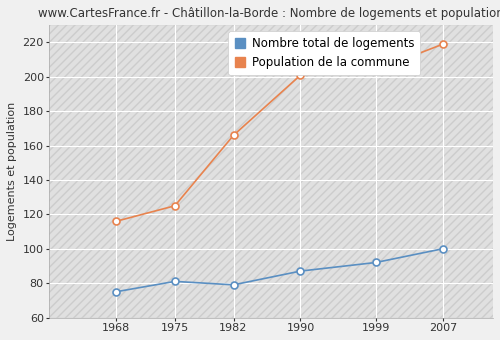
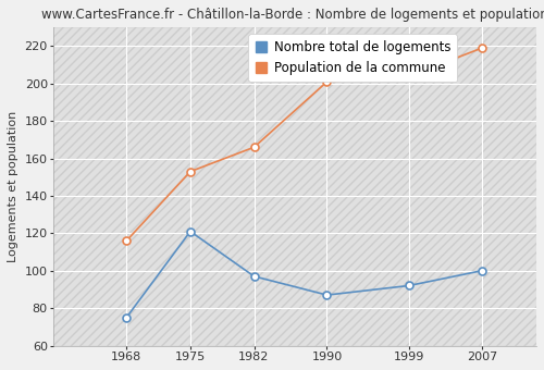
Nombre total de logements/1975: 81 -> 121
Population de la commune/1975: 125 -> 153
Nombre total de logements/1982: 79 -> 97
